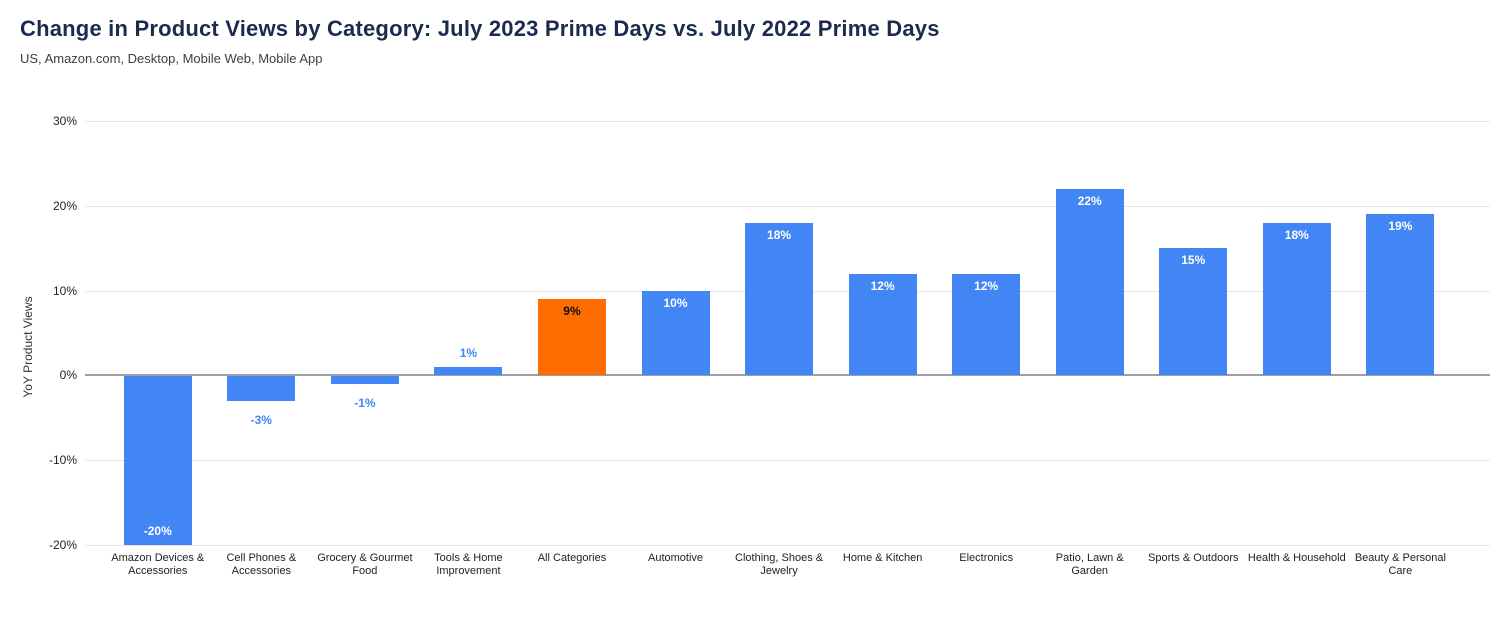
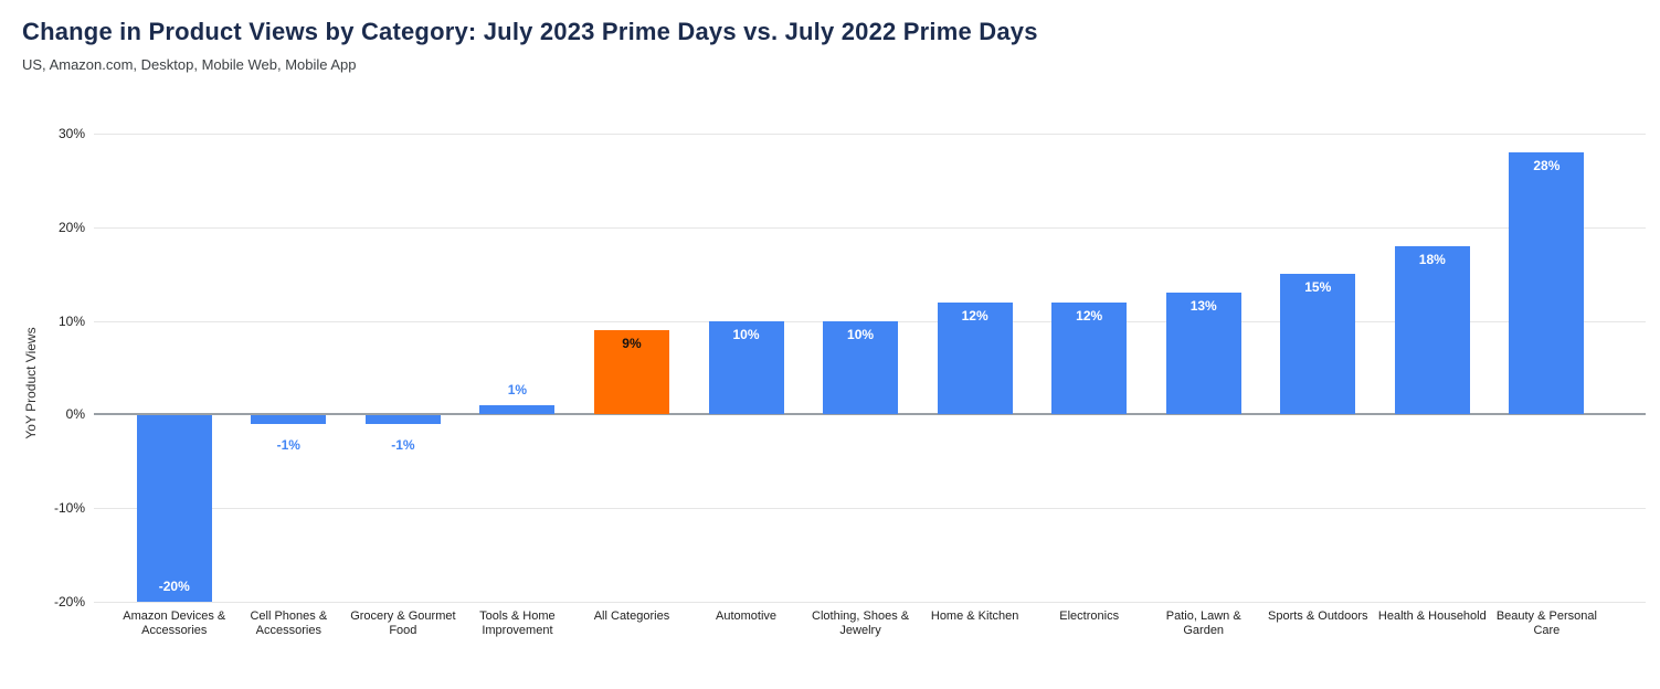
Cell Phones & Accessories: -3% -> -1%
Clothing, Shoes & Jewelry: 18% -> 10%
Patio, Lawn & Garden: 22% -> 13%
Beauty & Personal Care: 19% -> 28%
